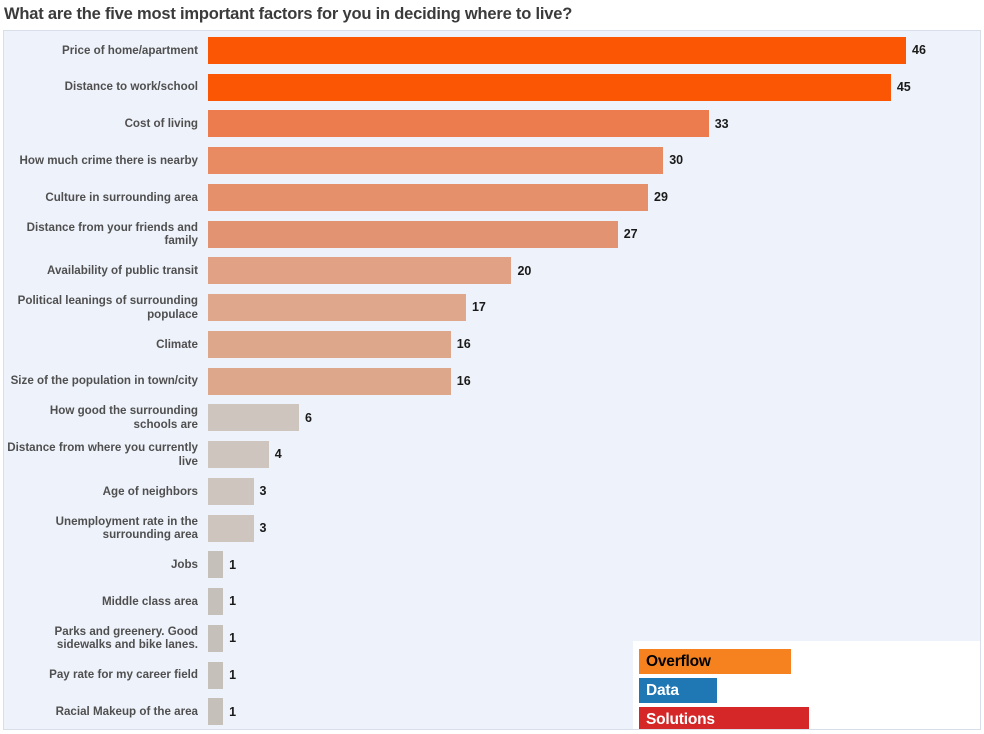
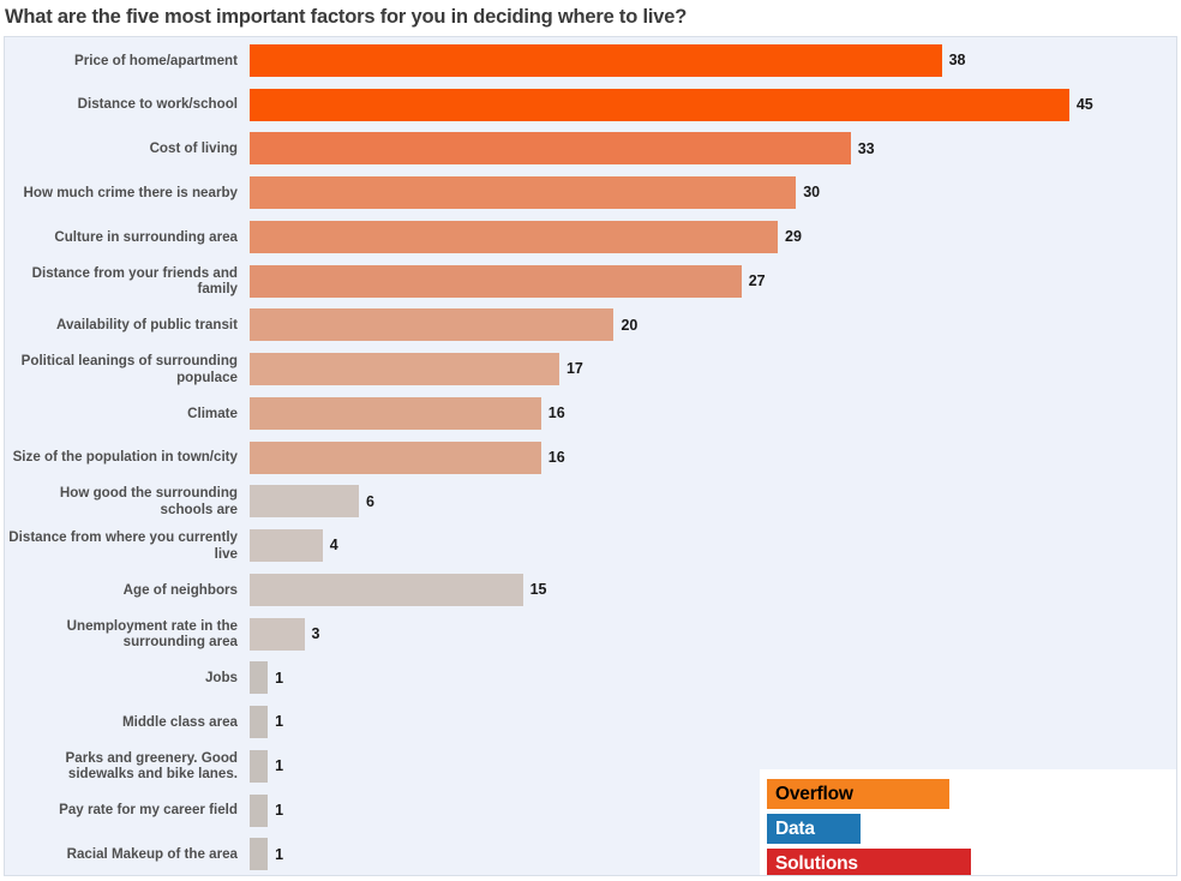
Price of home/apartment: 46 -> 38
Age of neighbors: 3 -> 15
